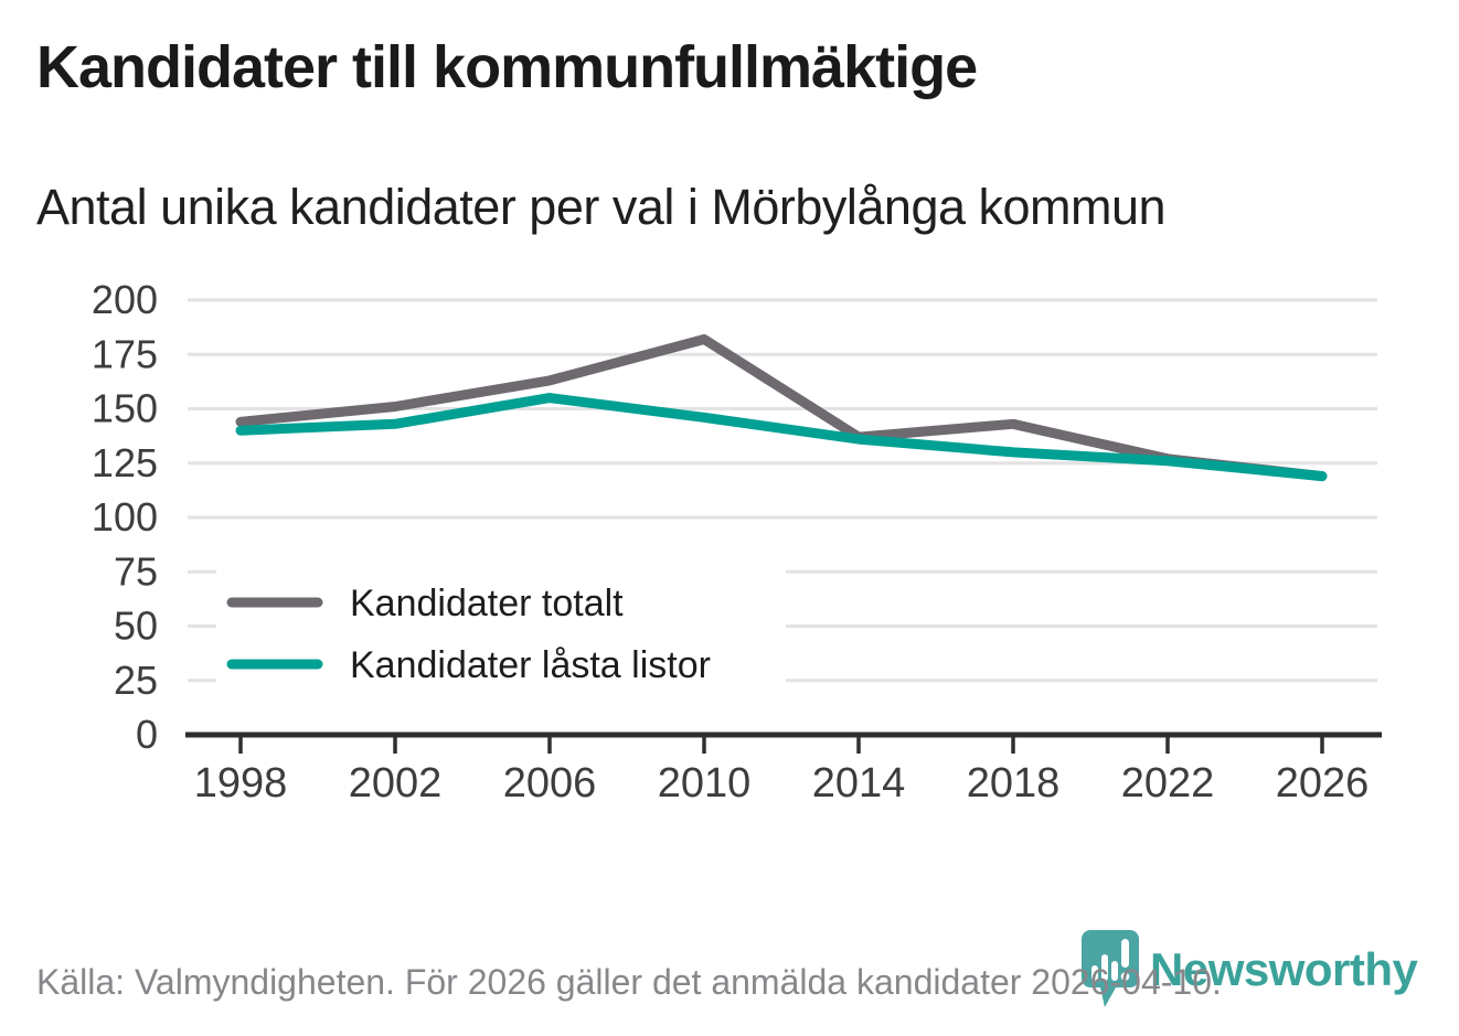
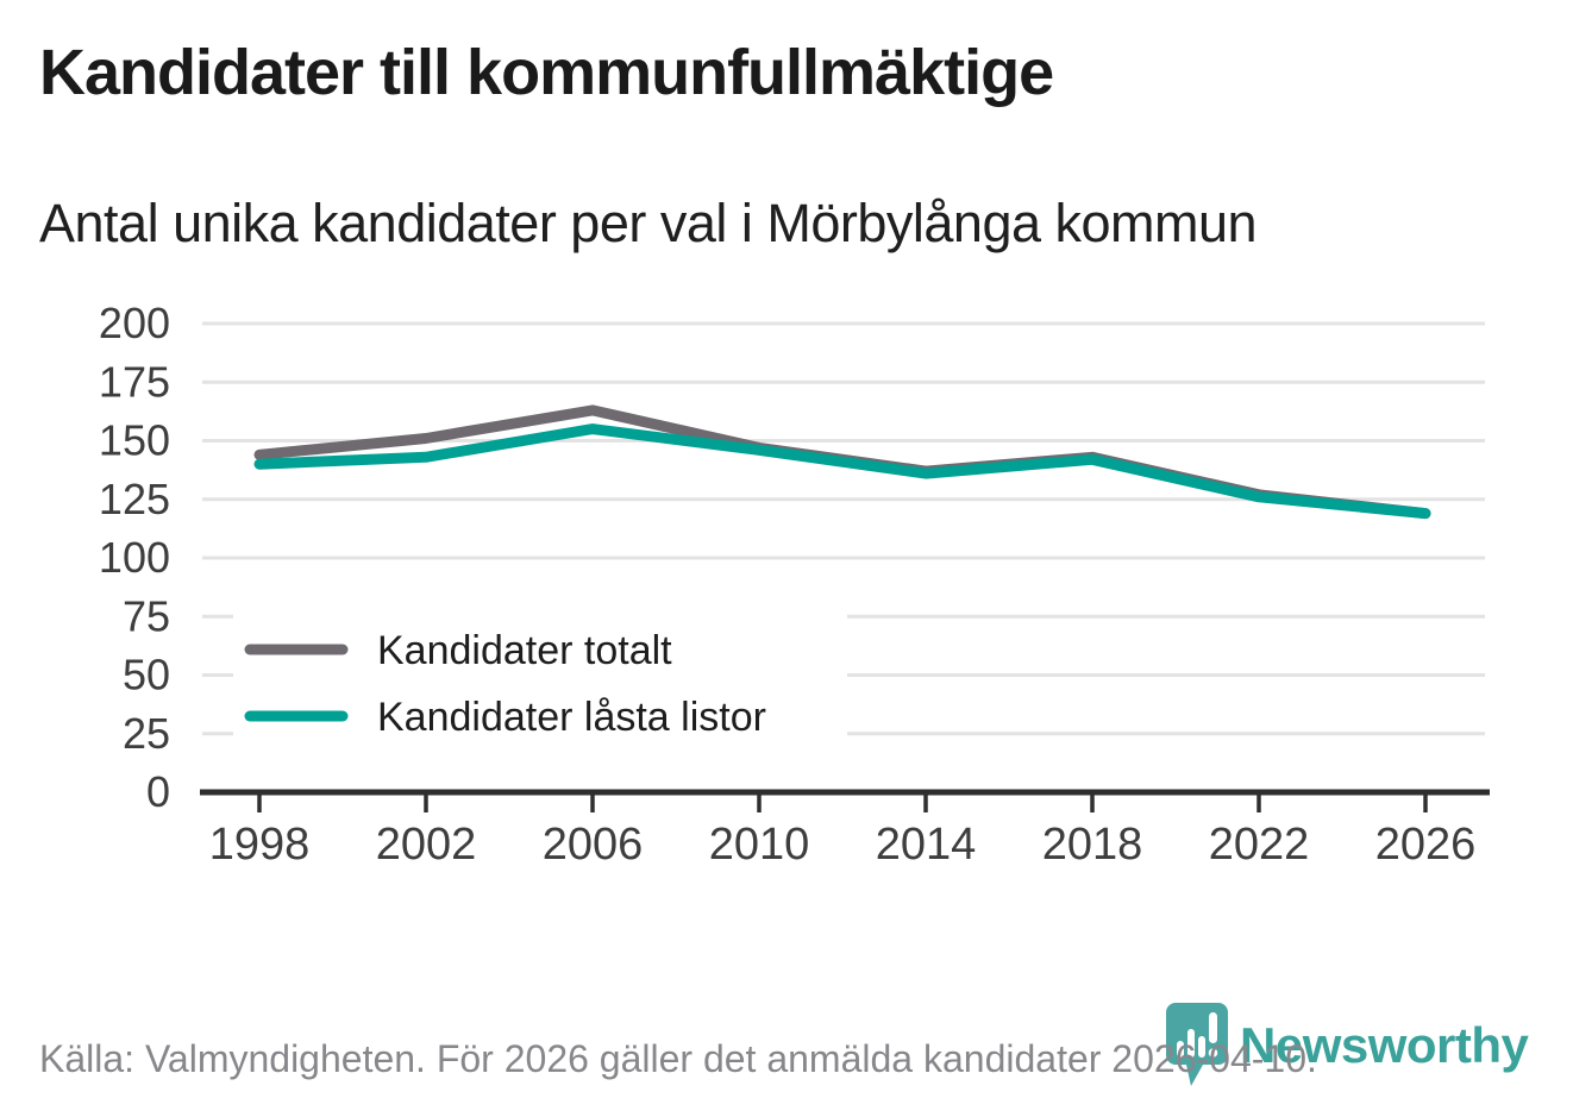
Kandidater totalt/2010: 182 -> 147
Kandidater låsta listor/2018: 130 -> 142
